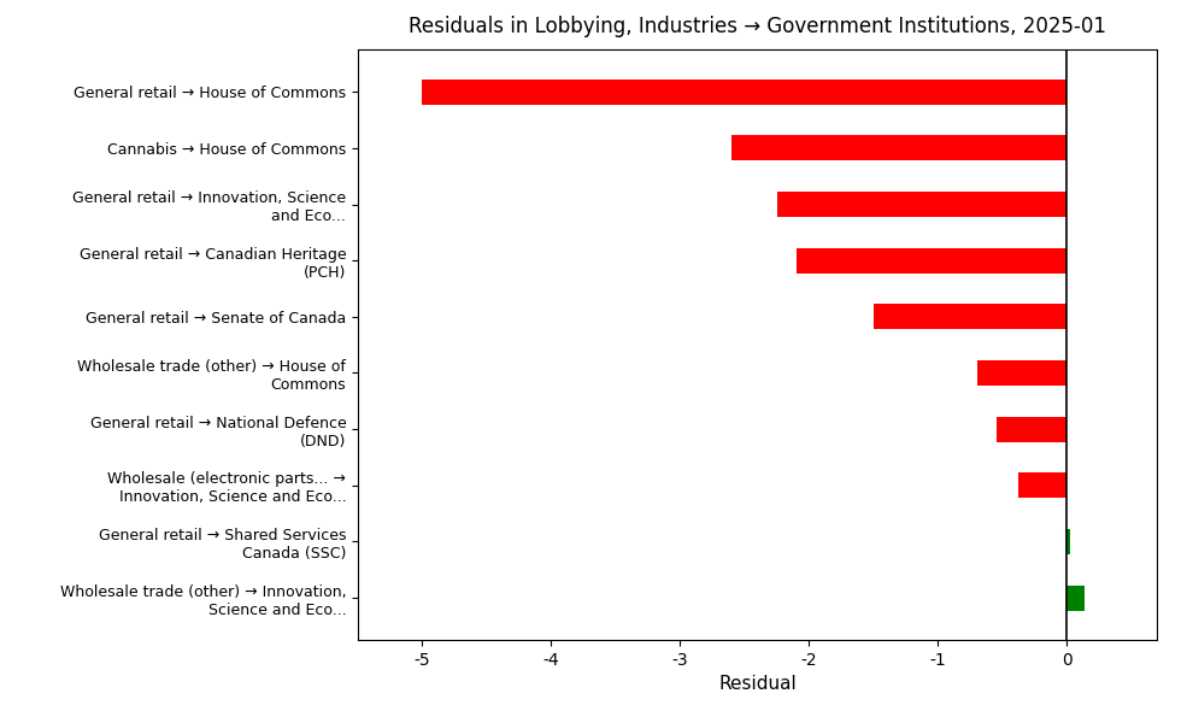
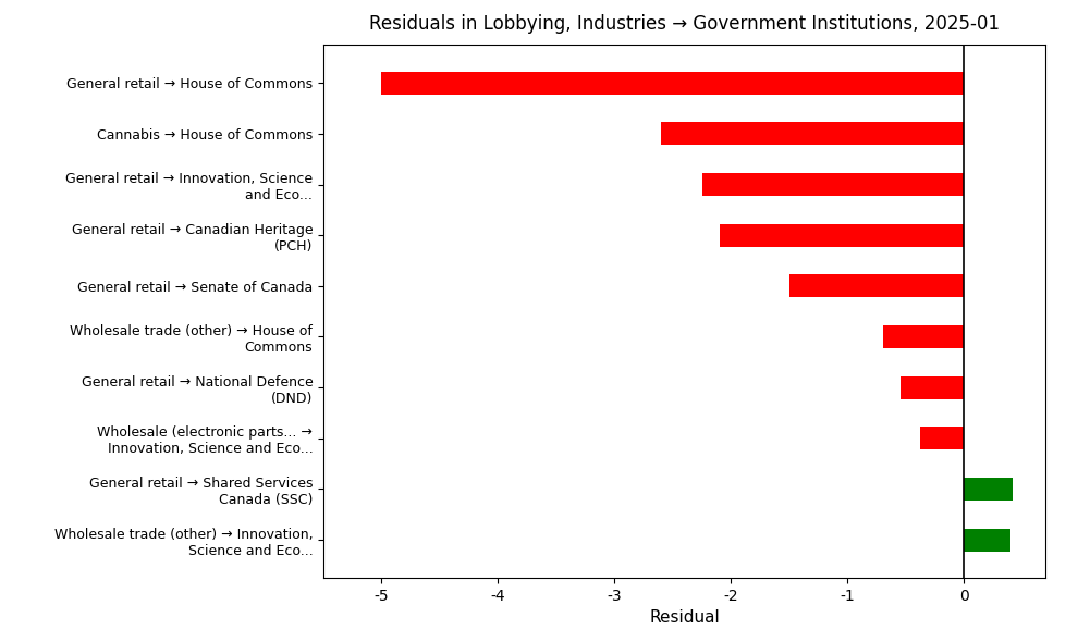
General retail → Shared Services Canada (SSC): 0.02 -> 0.42
Wholesale trade (other) → Innovation, Science and Eco...: 0.14 -> 0.40
